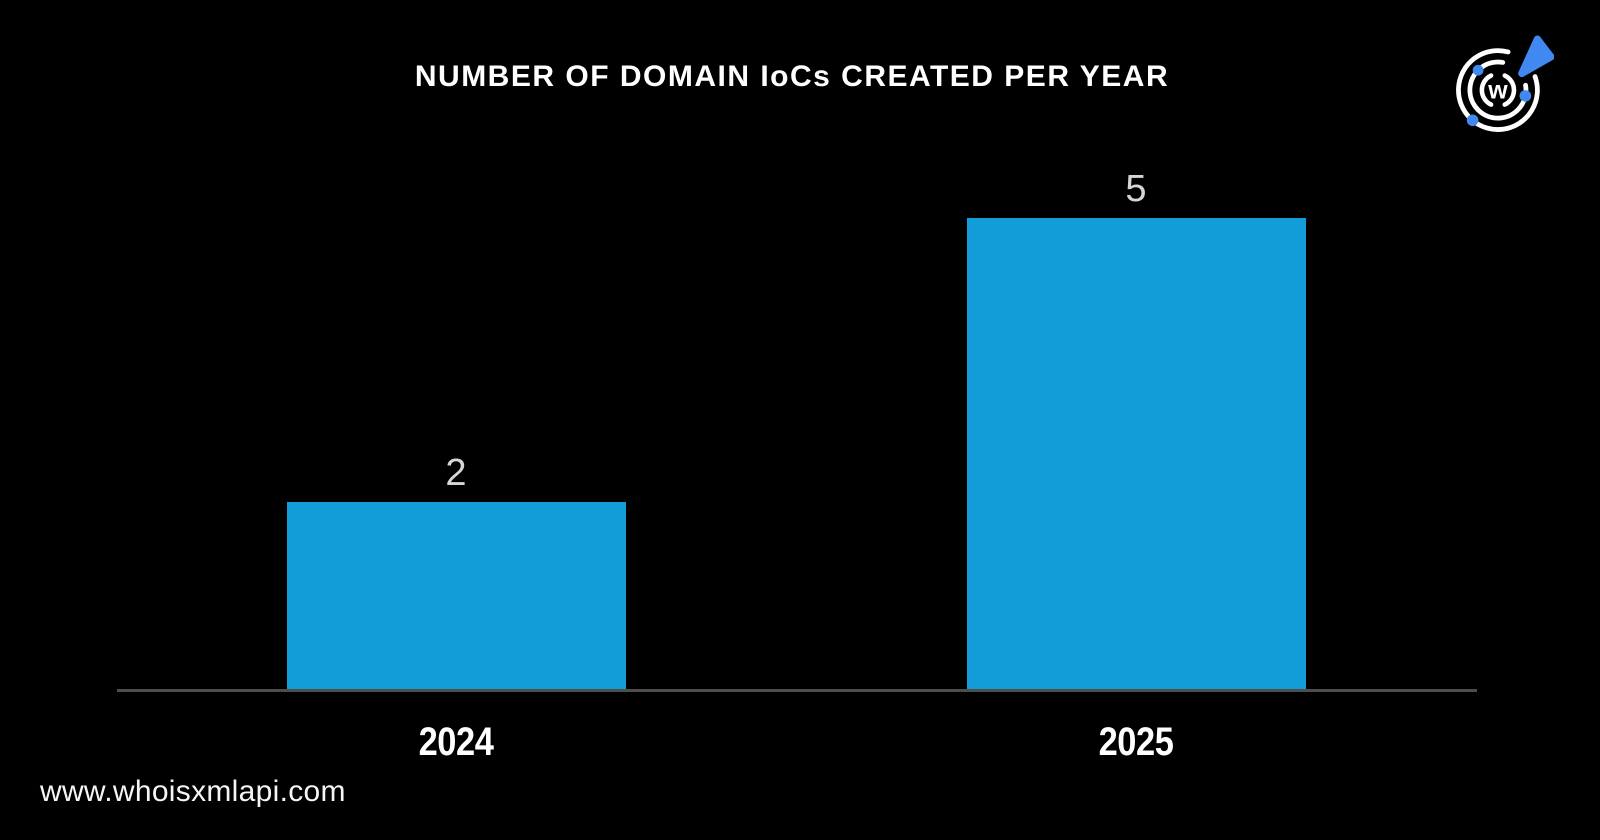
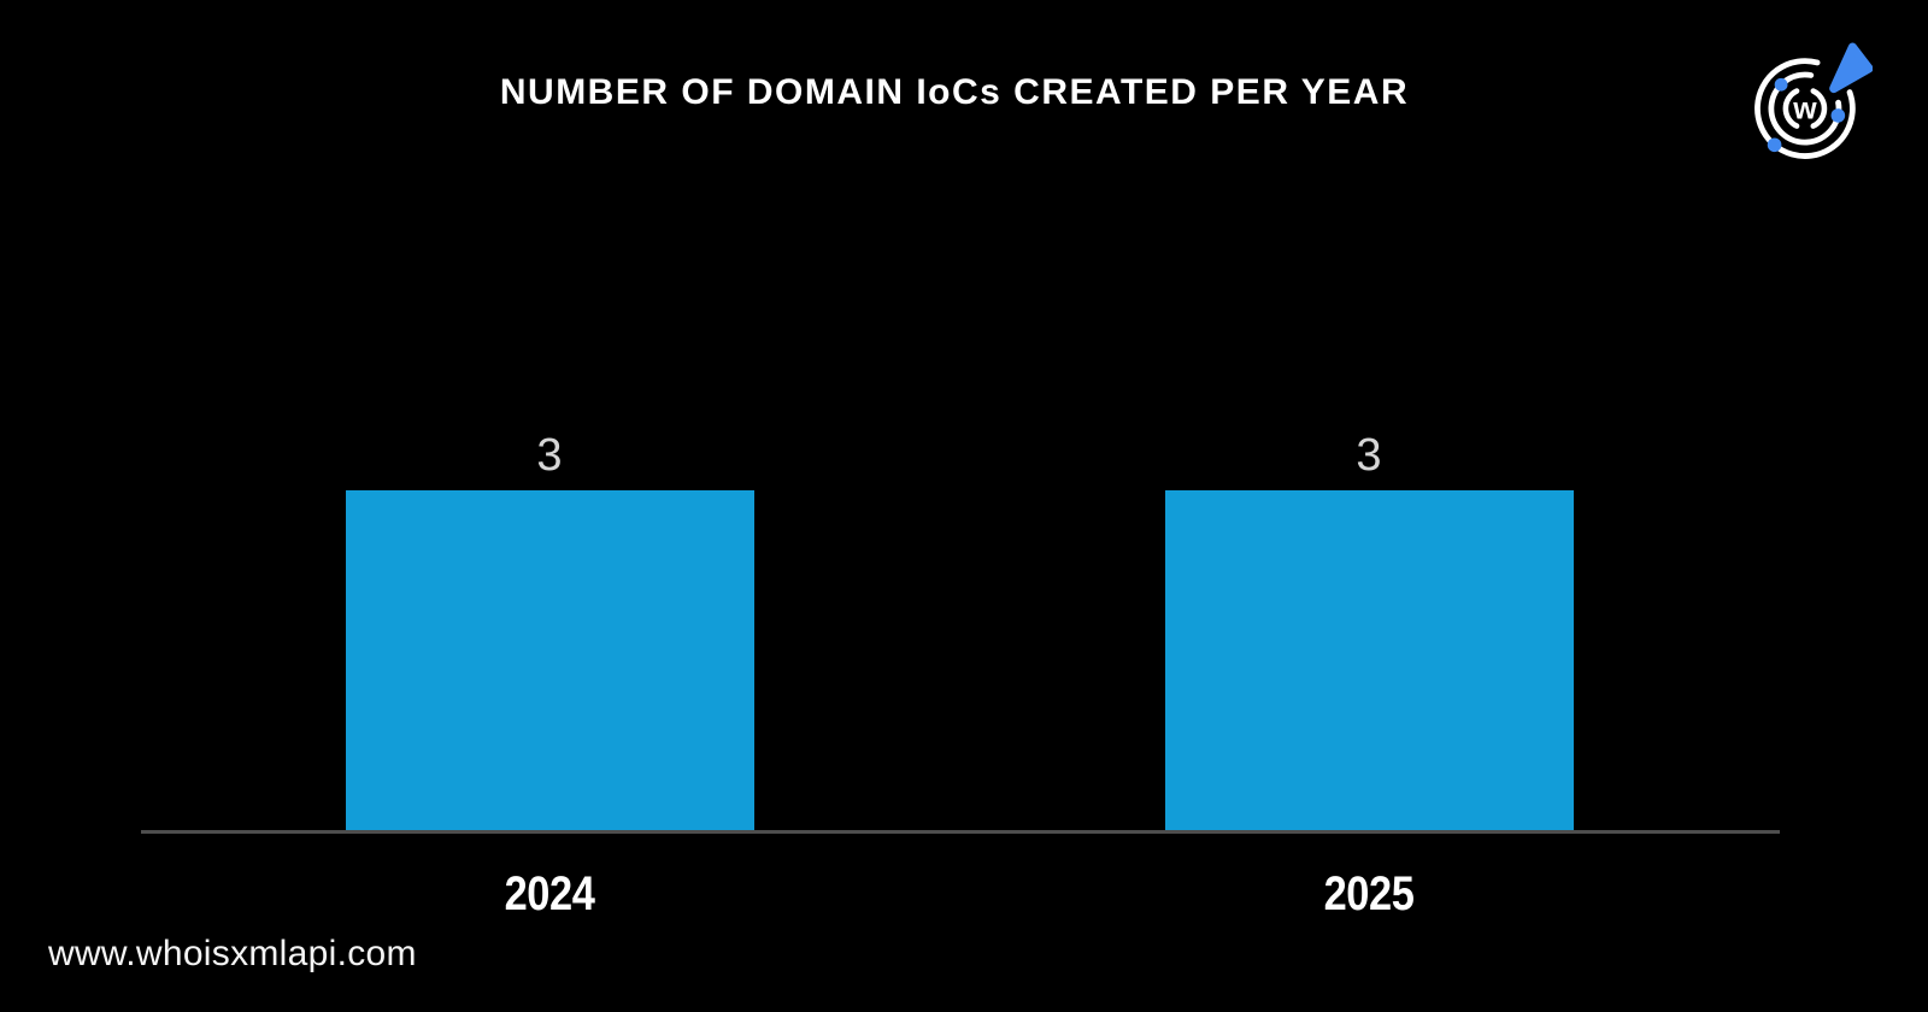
2024: 2 -> 3
2025: 5 -> 3
